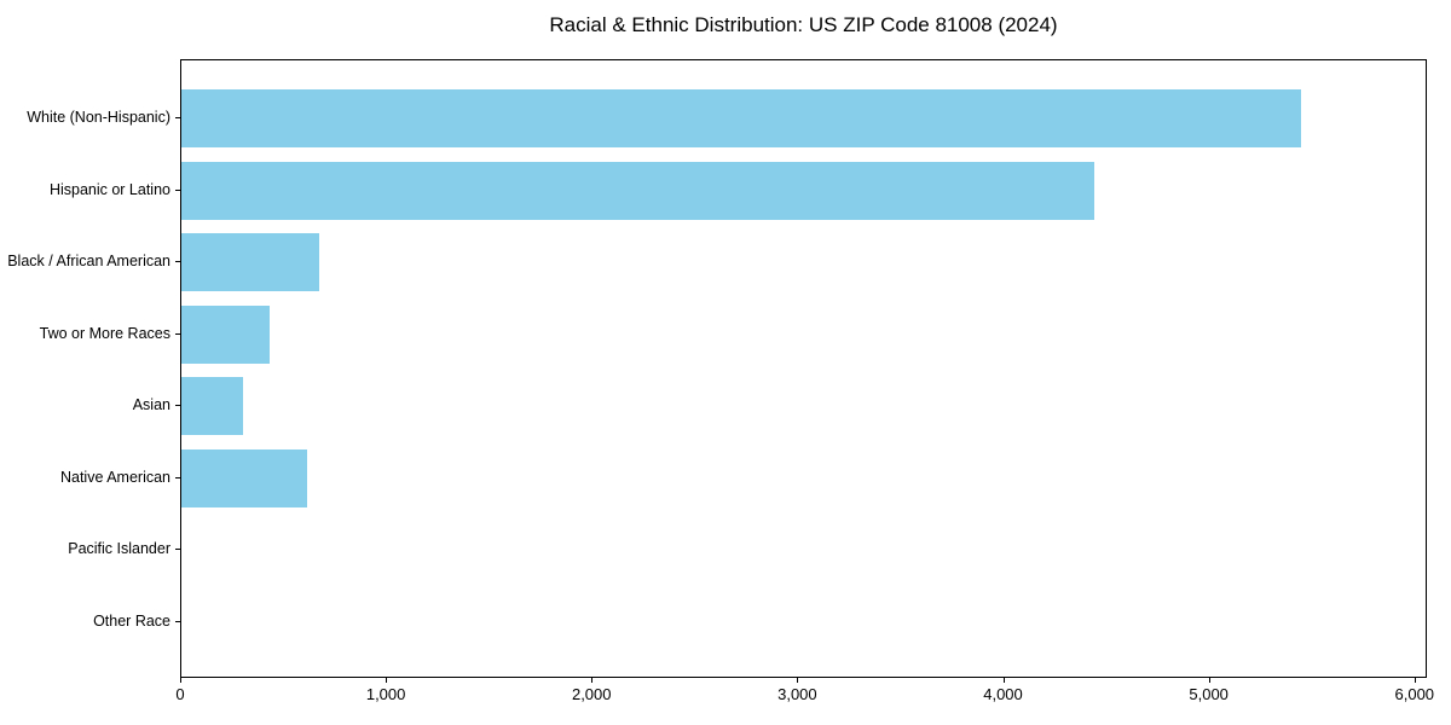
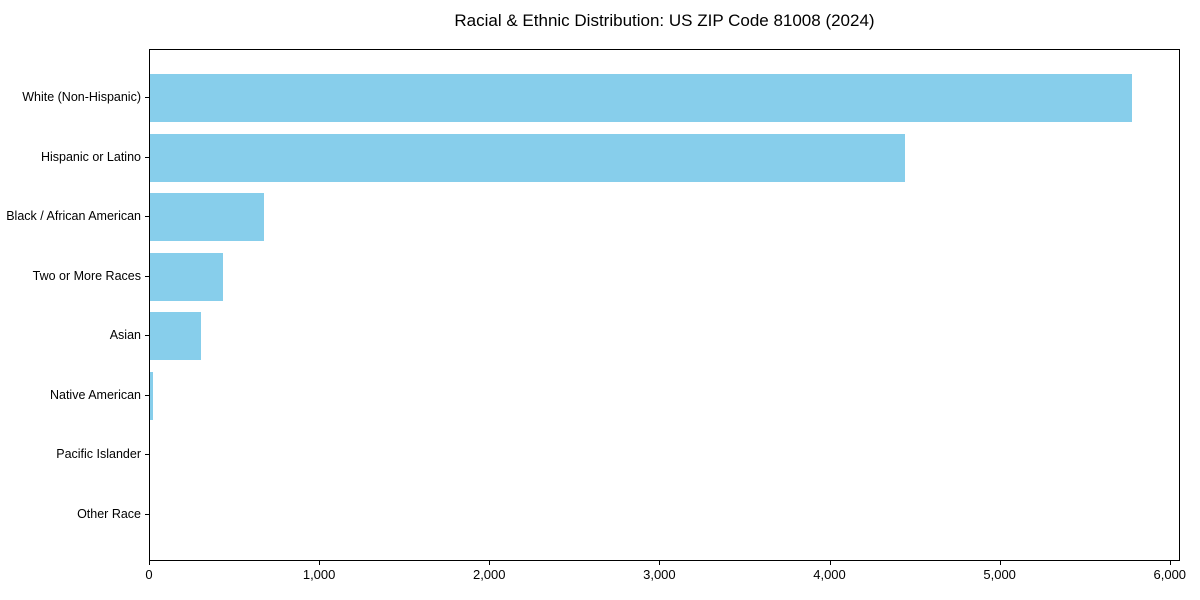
White (Non-Hispanic): 5440 -> 5770
Native American: 610 -> 20
